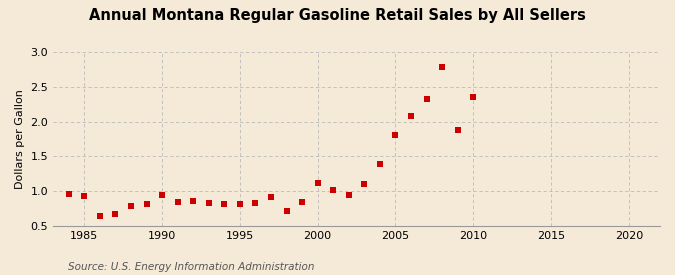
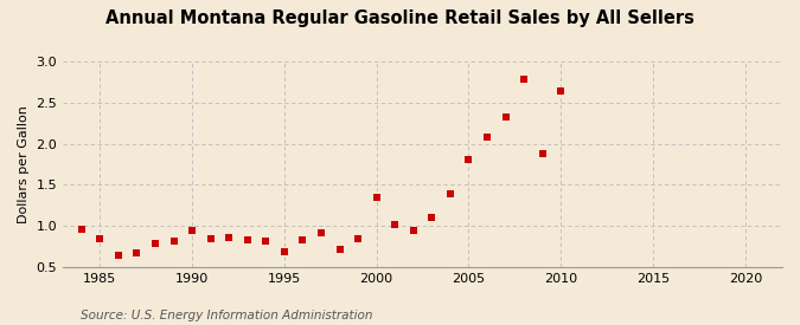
1985: 0.93 -> 0.84
1995: 0.82 -> 0.68
2000: 1.11 -> 1.34
2010: 2.35 -> 2.64
